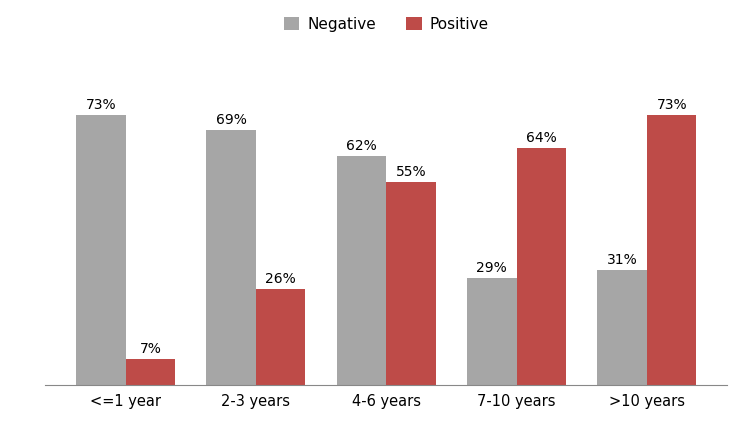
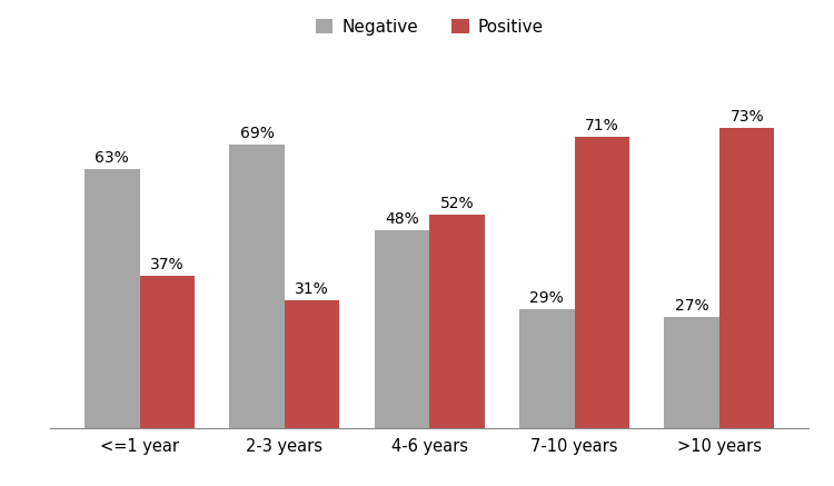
Negative/<=1 year: 73% -> 63%
Positive/<=1 year: 7% -> 37%
Positive/2-3 years: 26% -> 31%
Negative/4-6 years: 62% -> 48%
Positive/4-6 years: 55% -> 52%
Positive/7-10 years: 64% -> 71%
Negative/>10 years: 31% -> 27%
